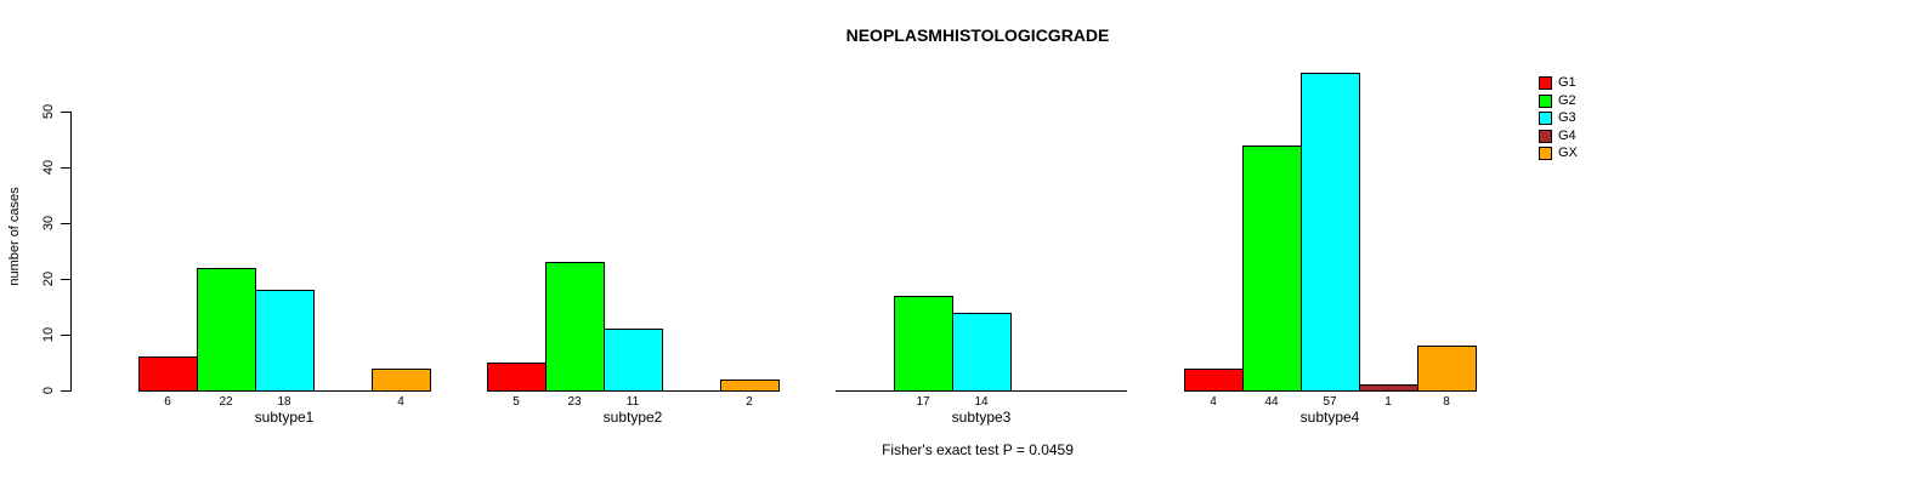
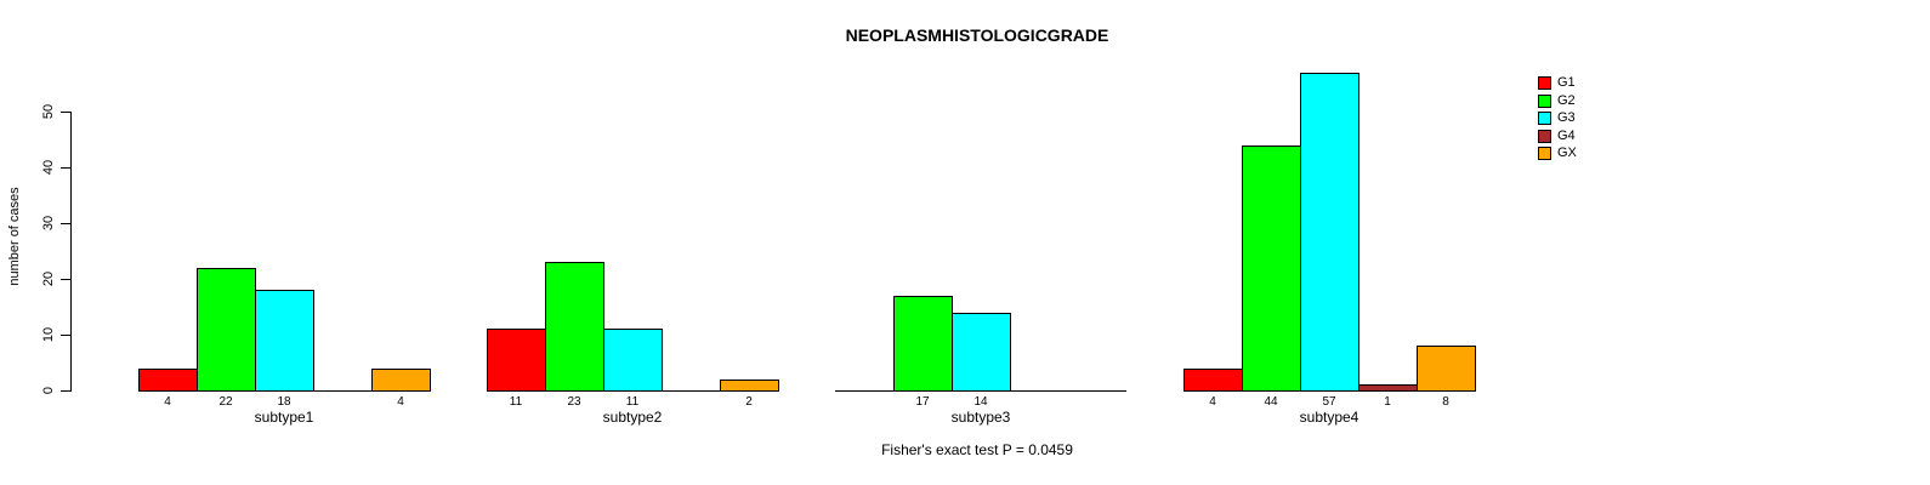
G1/subtype1: 6 -> 4
G1/subtype2: 5 -> 11
